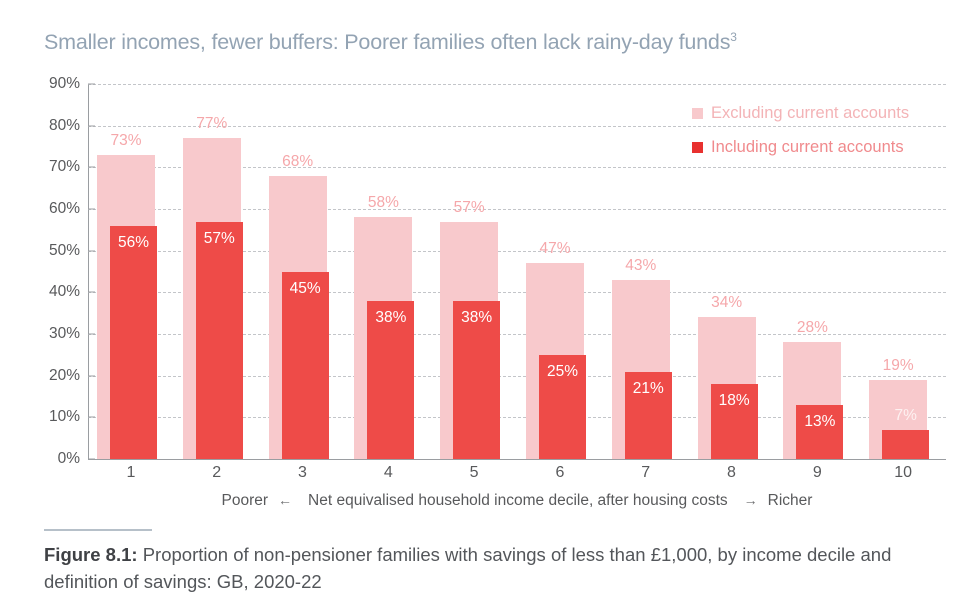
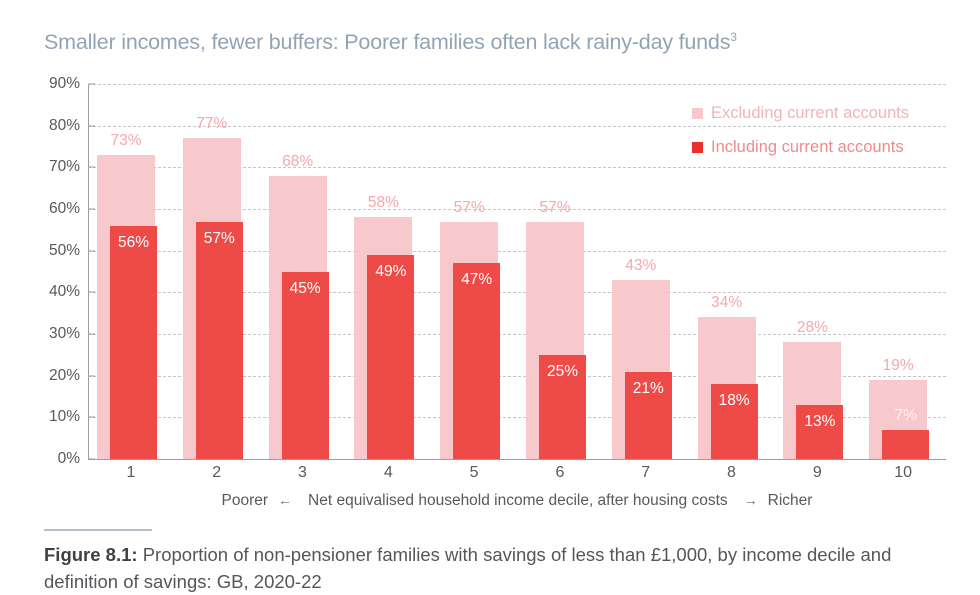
Including current accounts/4: 38% -> 49%
Including current accounts/5: 38% -> 47%
Excluding current accounts/6: 47% -> 57%
